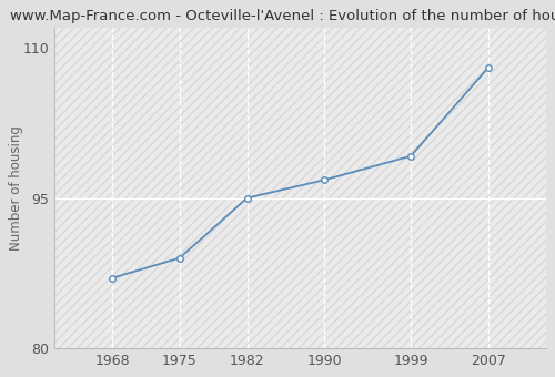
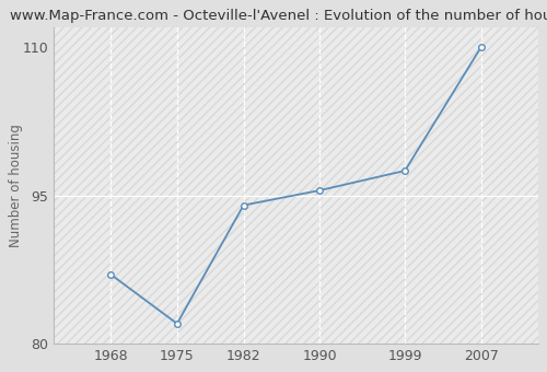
1975: 89.0 -> 82.0
1982: 95.0 -> 94.0
1990: 96.8 -> 95.5
1999: 99.2 -> 97.5
2007: 108.0 -> 110.0
